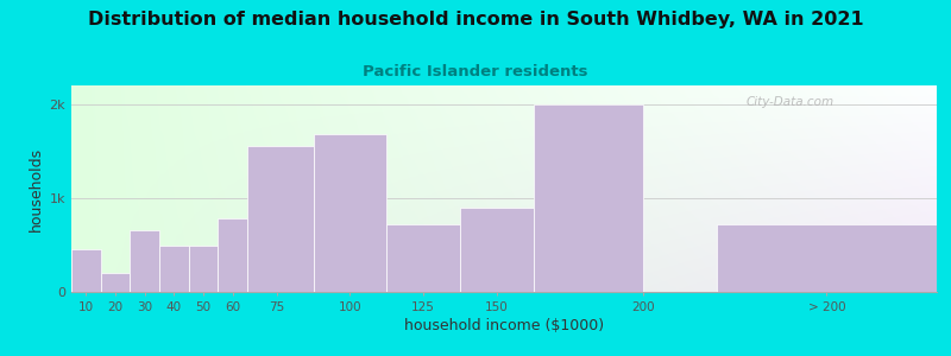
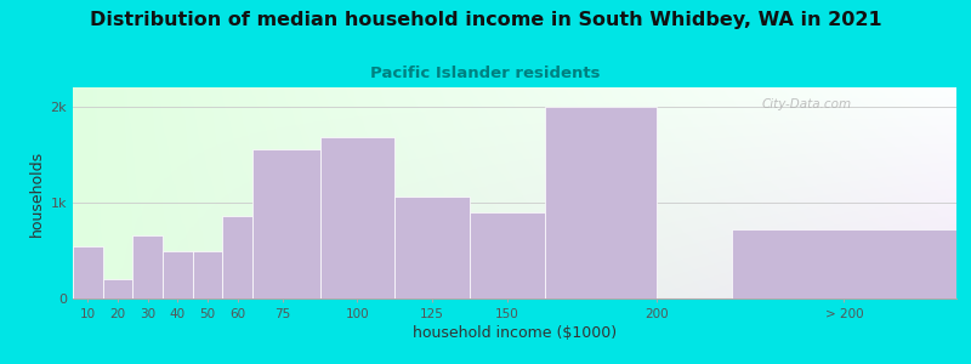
10: 0.46k -> 0.54k
60: 0.78k -> 0.86k
125: 0.72k -> 1.06k
